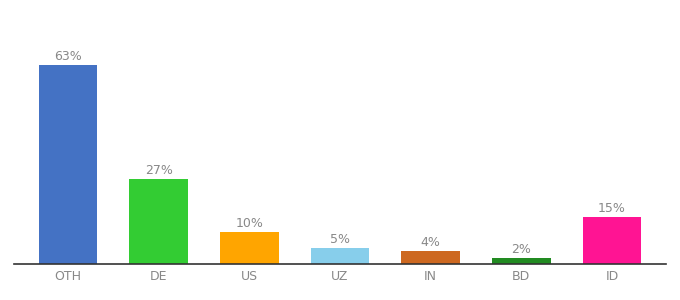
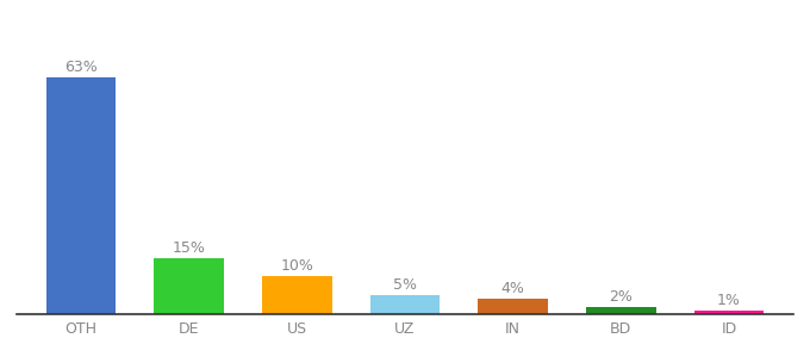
DE: 27% -> 15%
ID: 15% -> 1%
